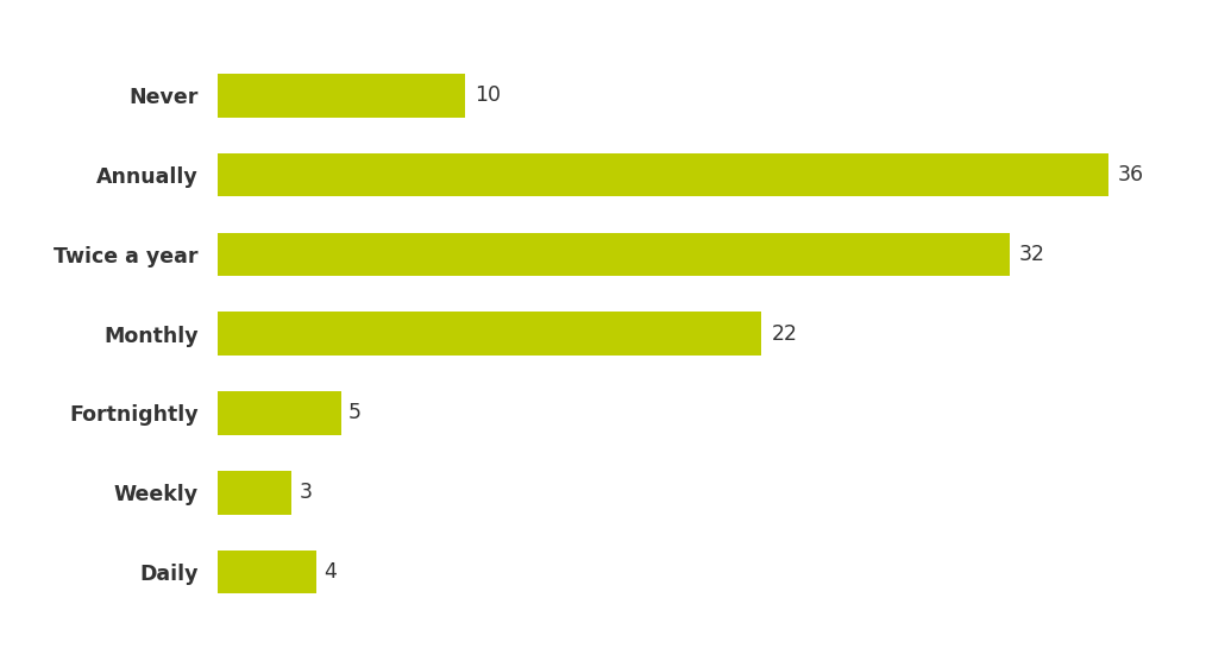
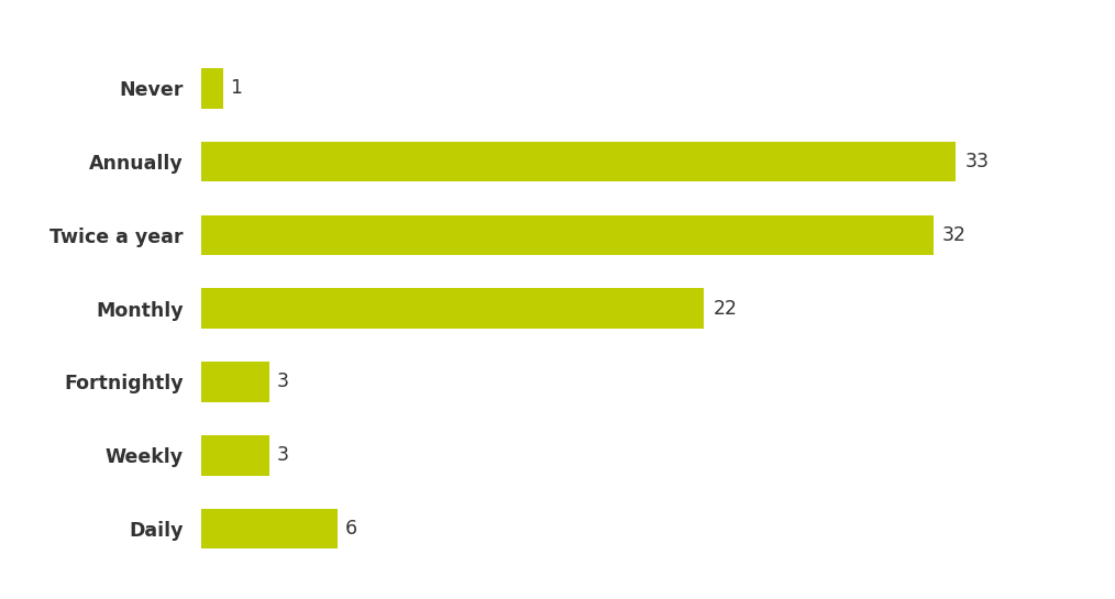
Never: 10 -> 1
Annually: 36 -> 33
Fortnightly: 5 -> 3
Daily: 4 -> 6
